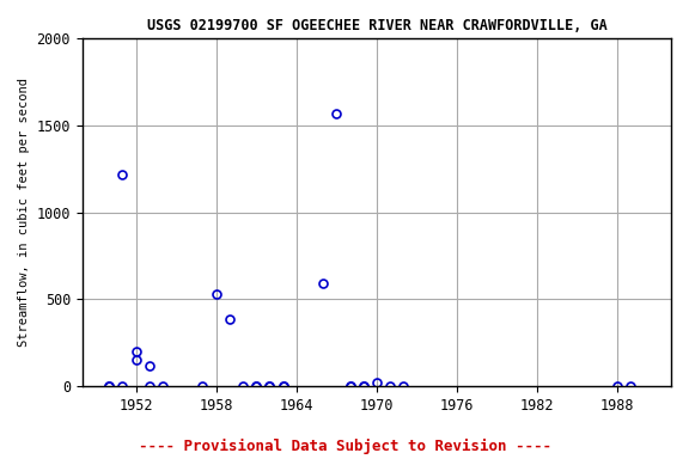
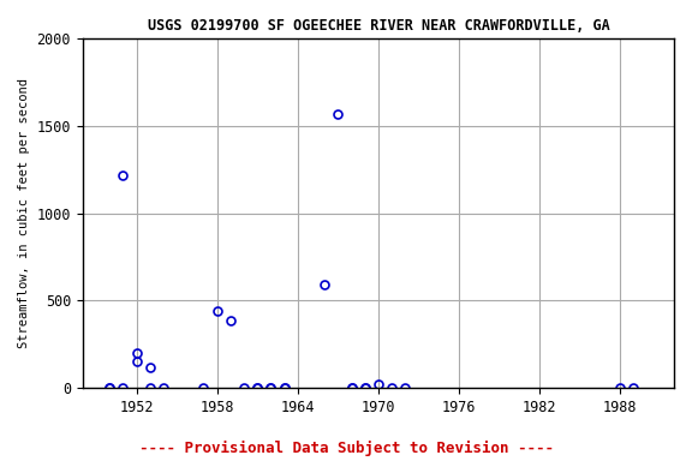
1958: 530 -> 440
